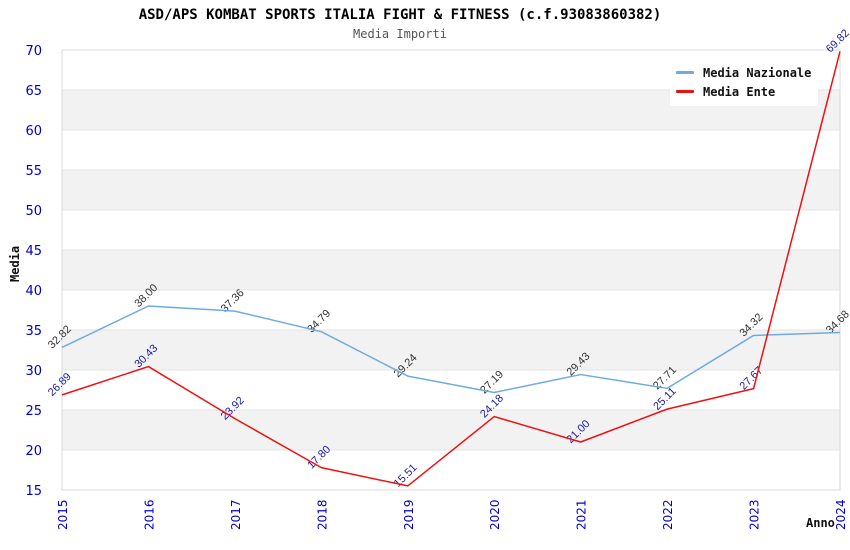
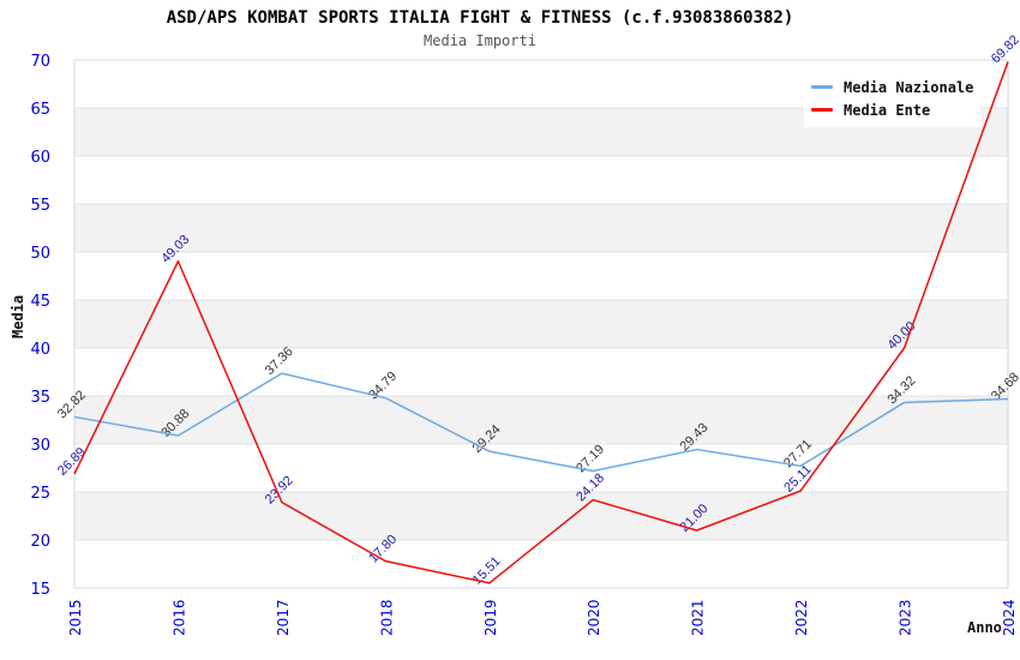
Media Nazionale/2016: 38.00 -> 30.88
Media Ente/2016: 30.43 -> 49.03
Media Ente/2023: 27.67 -> 40.00
